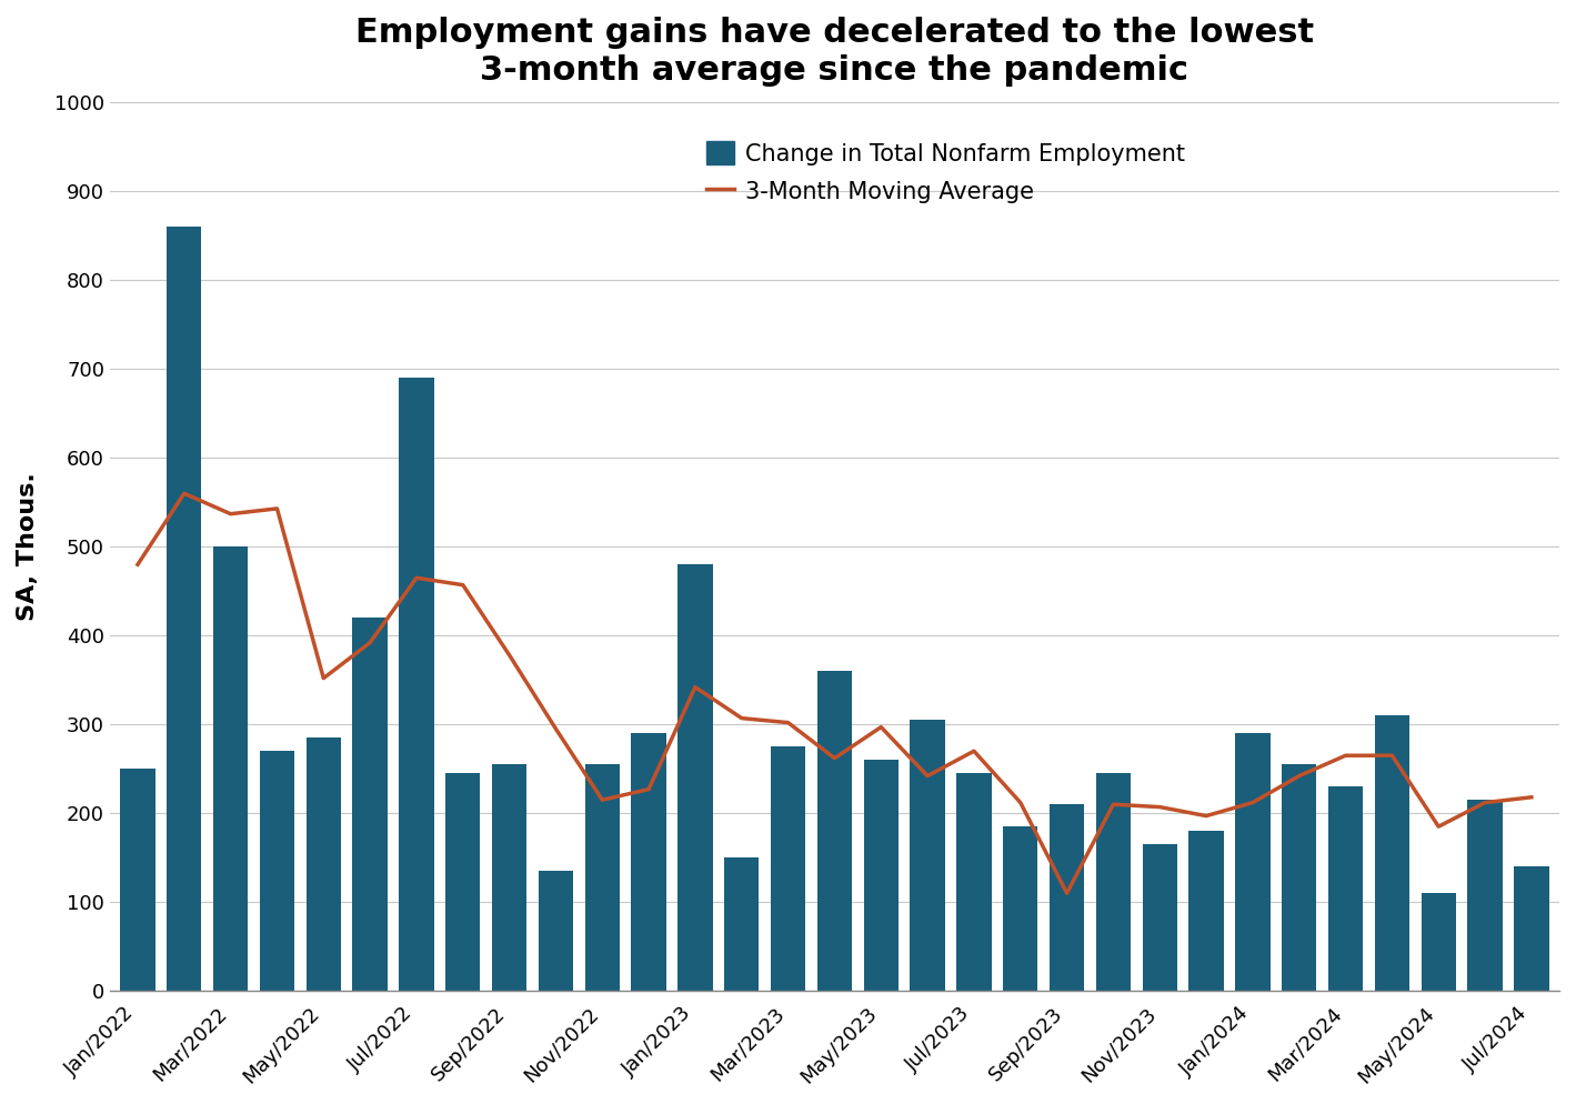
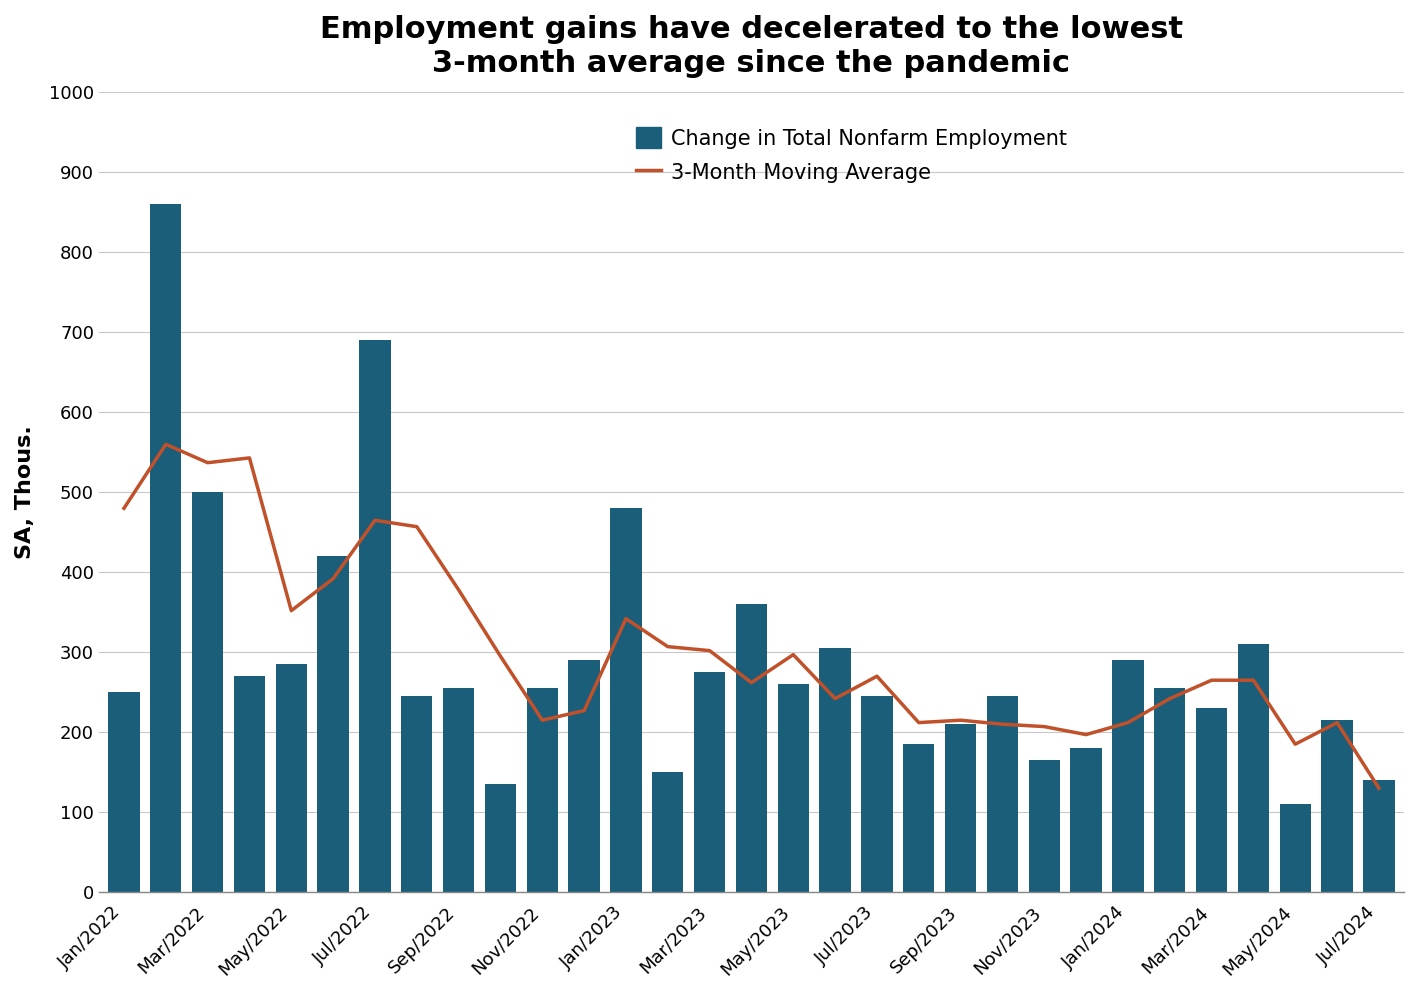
3-Month Moving Average/Sep/2023: 110 -> 215
3-Month Moving Average/Jul/2024: 218 -> 130
